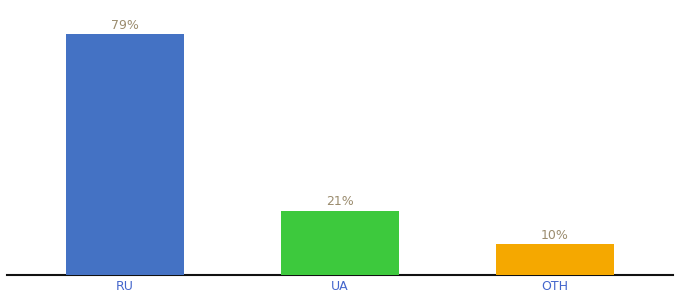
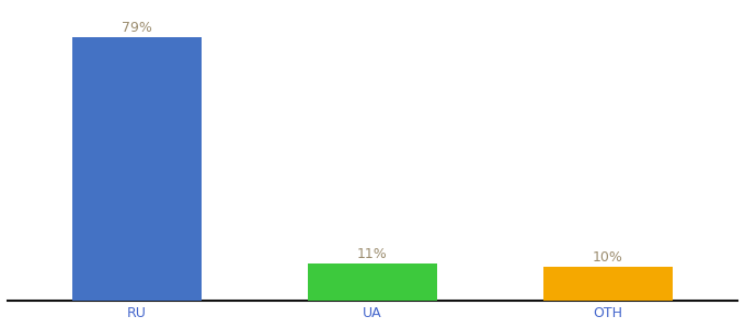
UA: 21% -> 11%
